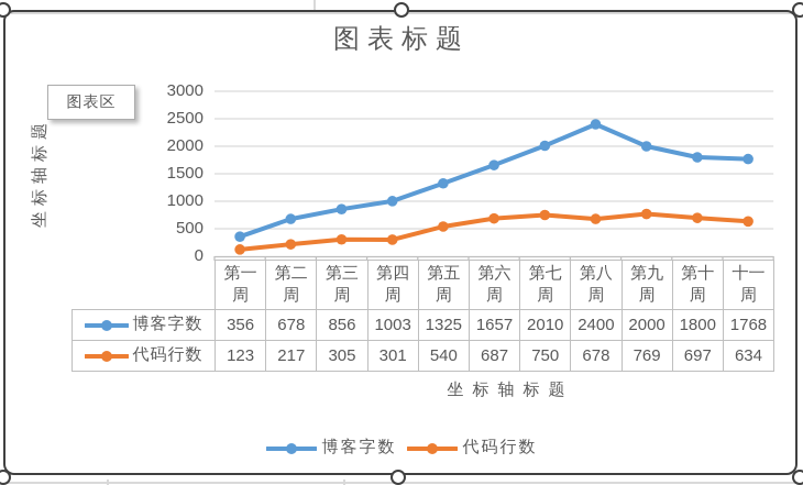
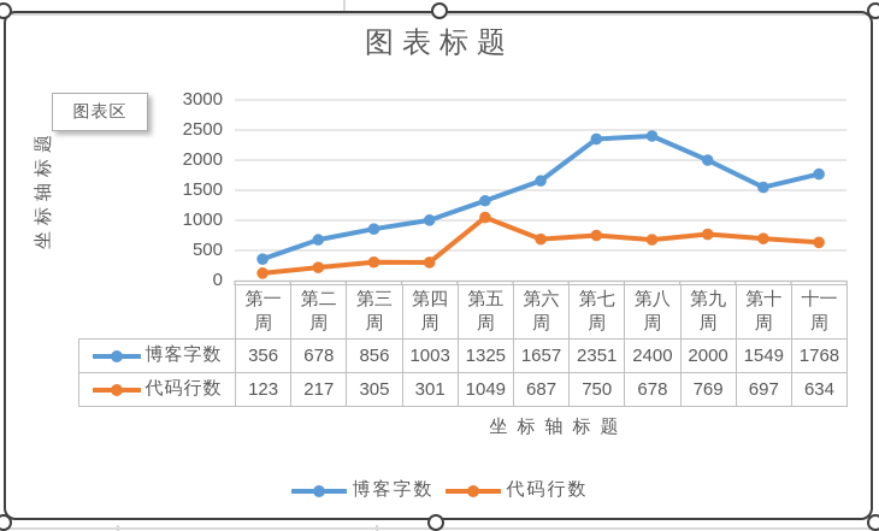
代码行数/第五周: 540 -> 1049
博客字数/第七周: 2010 -> 2351
博客字数/第十周: 1800 -> 1549
